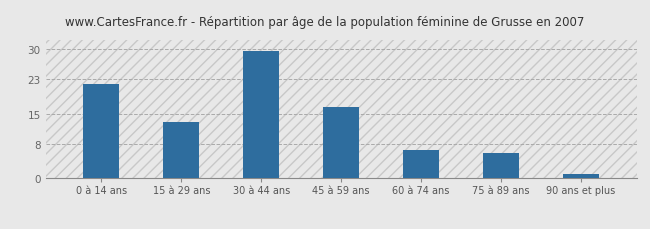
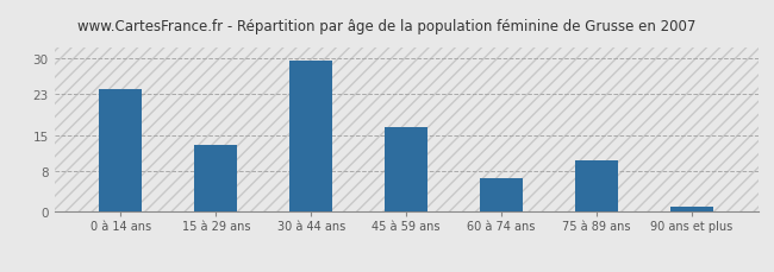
0 à 14 ans: 22.0 -> 24.0
75 à 89 ans: 6.0 -> 10.0
